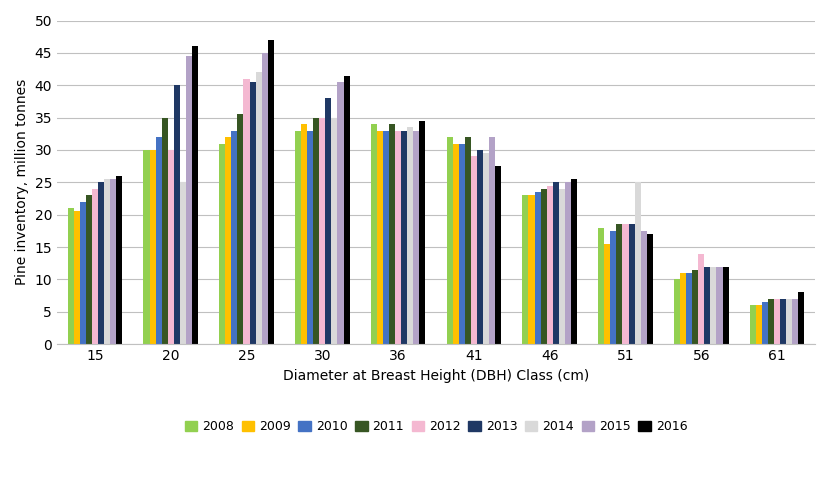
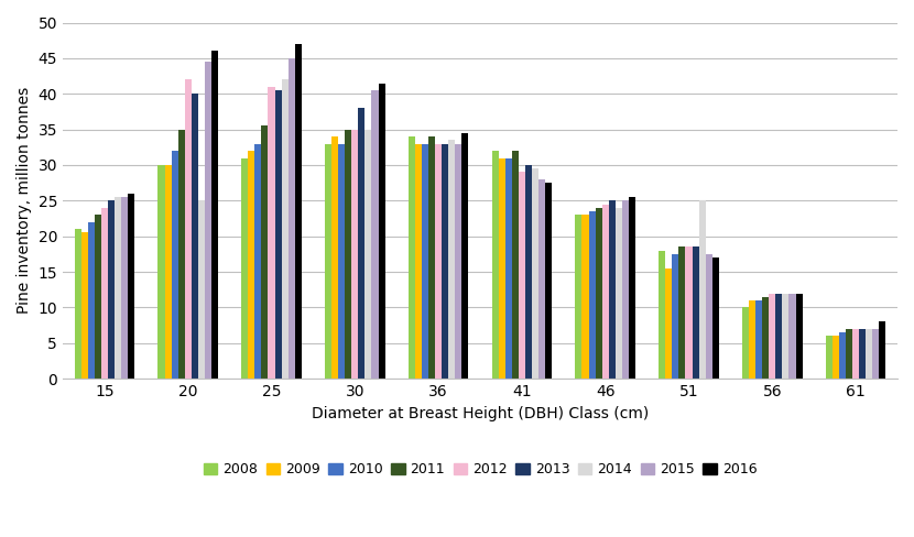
2012/20: 30.0 -> 42.0
2015/41: 32.0 -> 28.0
2012/56: 14.0 -> 12.0
